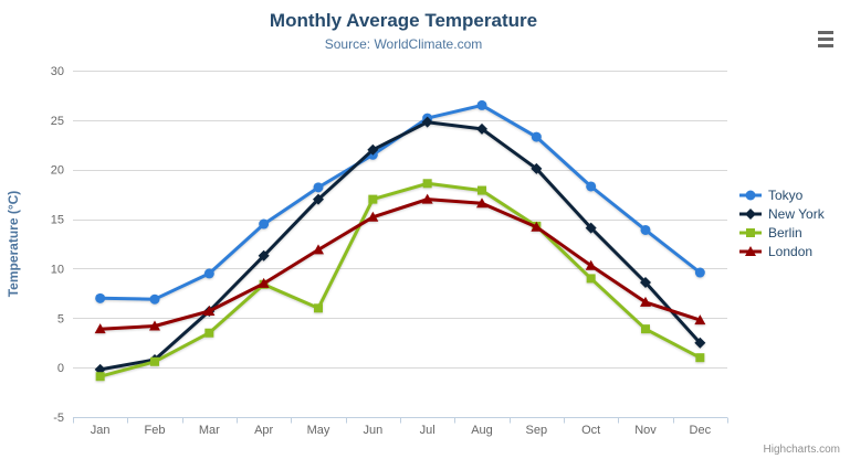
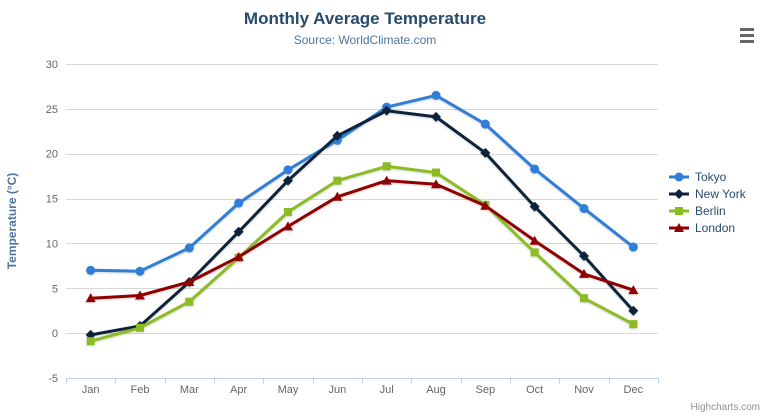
Berlin/May: 6 -> 14
